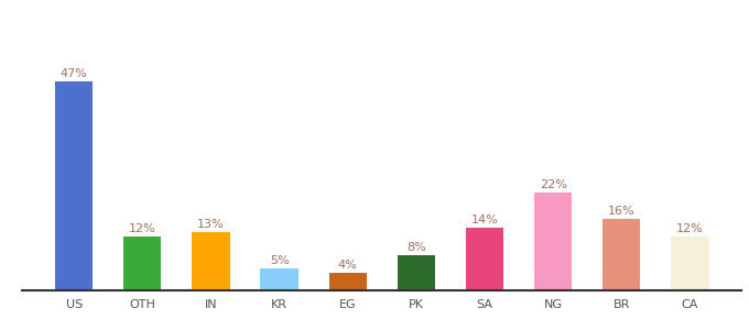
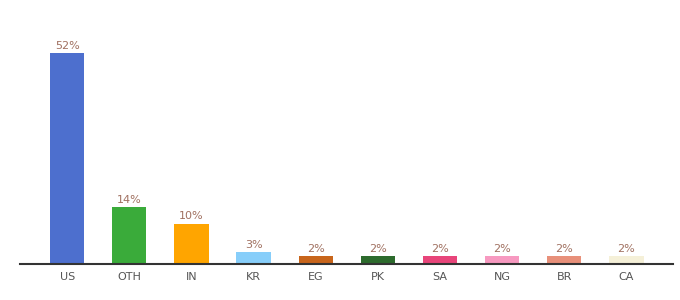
US: 47% -> 52%
OTH: 12% -> 14%
IN: 13% -> 10%
KR: 5% -> 3%
EG: 4% -> 2%
PK: 8% -> 2%
SA: 14% -> 2%
NG: 22% -> 2%
BR: 16% -> 2%
CA: 12% -> 2%
